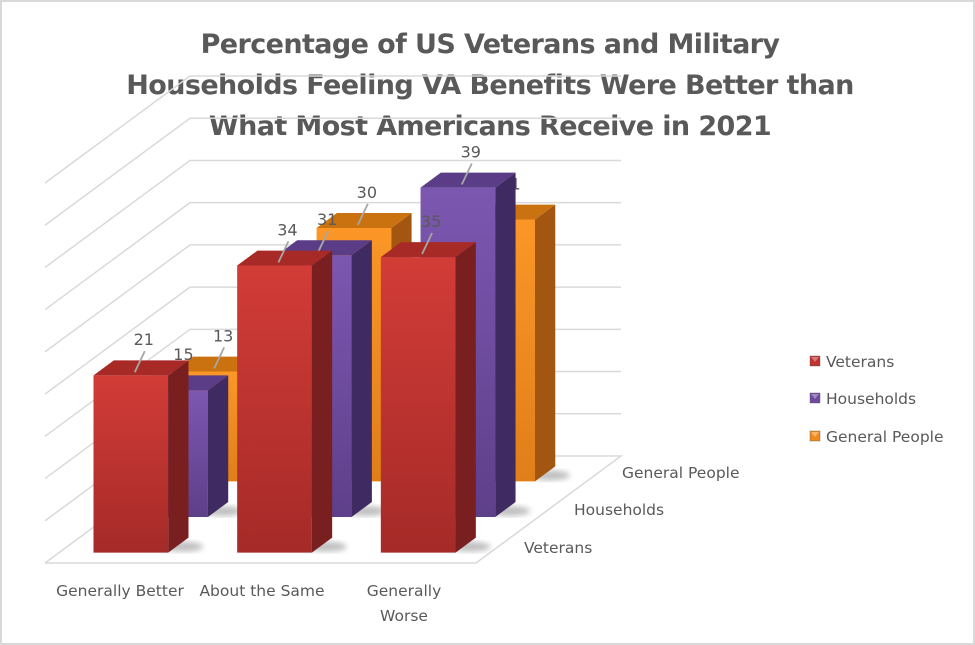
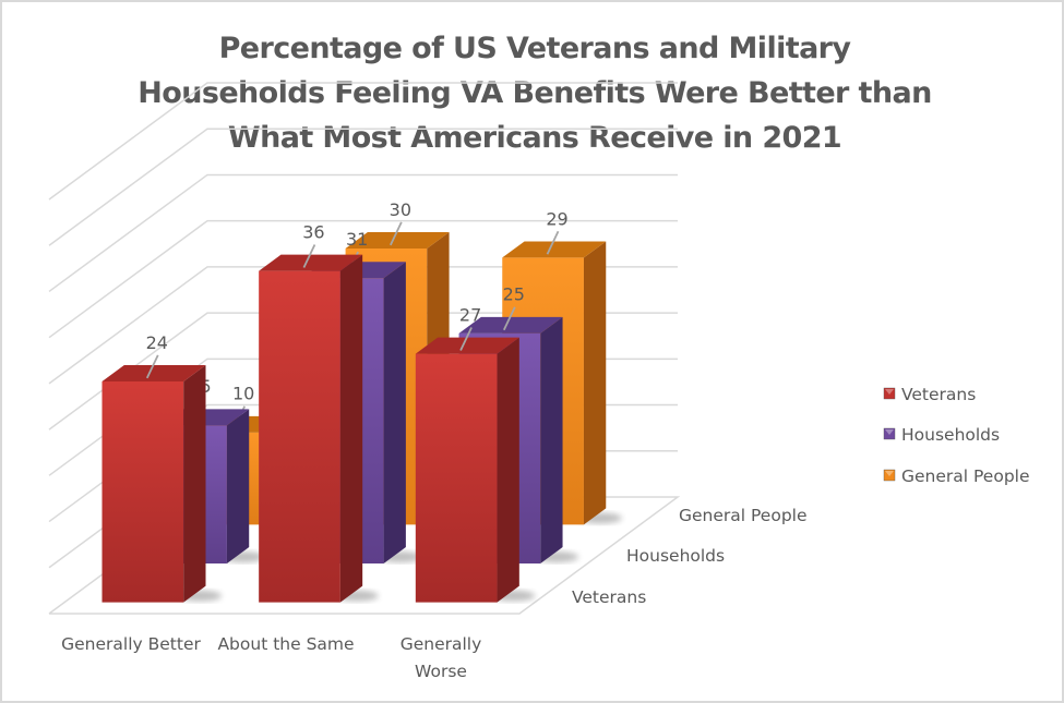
Veterans/Generally Better: 21 -> 24
General People/Generally Better: 13 -> 10
Veterans/About the Same: 34 -> 36
Veterans/Generally Worse: 35 -> 27
Households/Generally Worse: 39 -> 25
General People/Generally Worse: 31 -> 29
